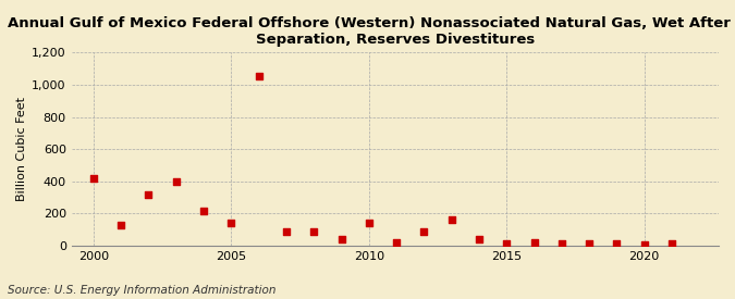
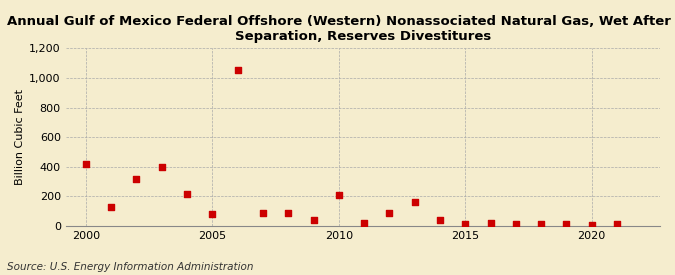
2005: 140 -> 80
2010: 140 -> 210
